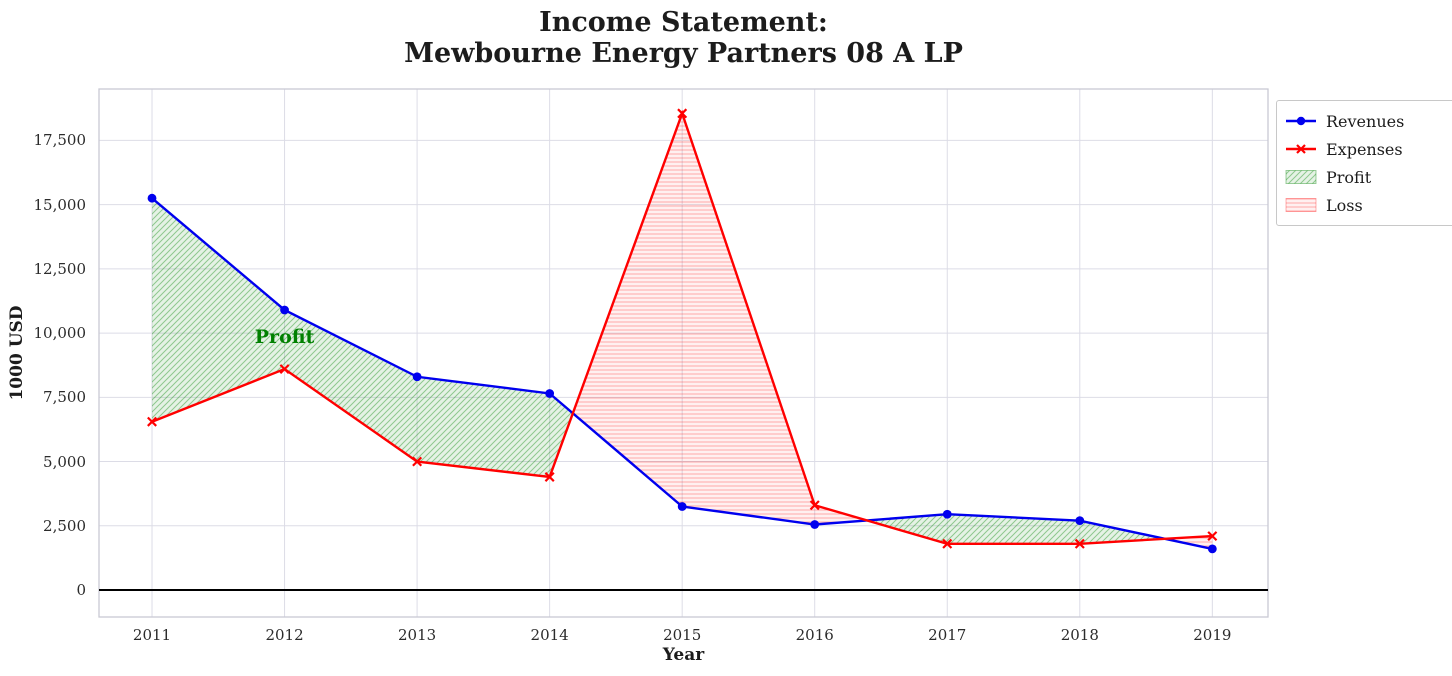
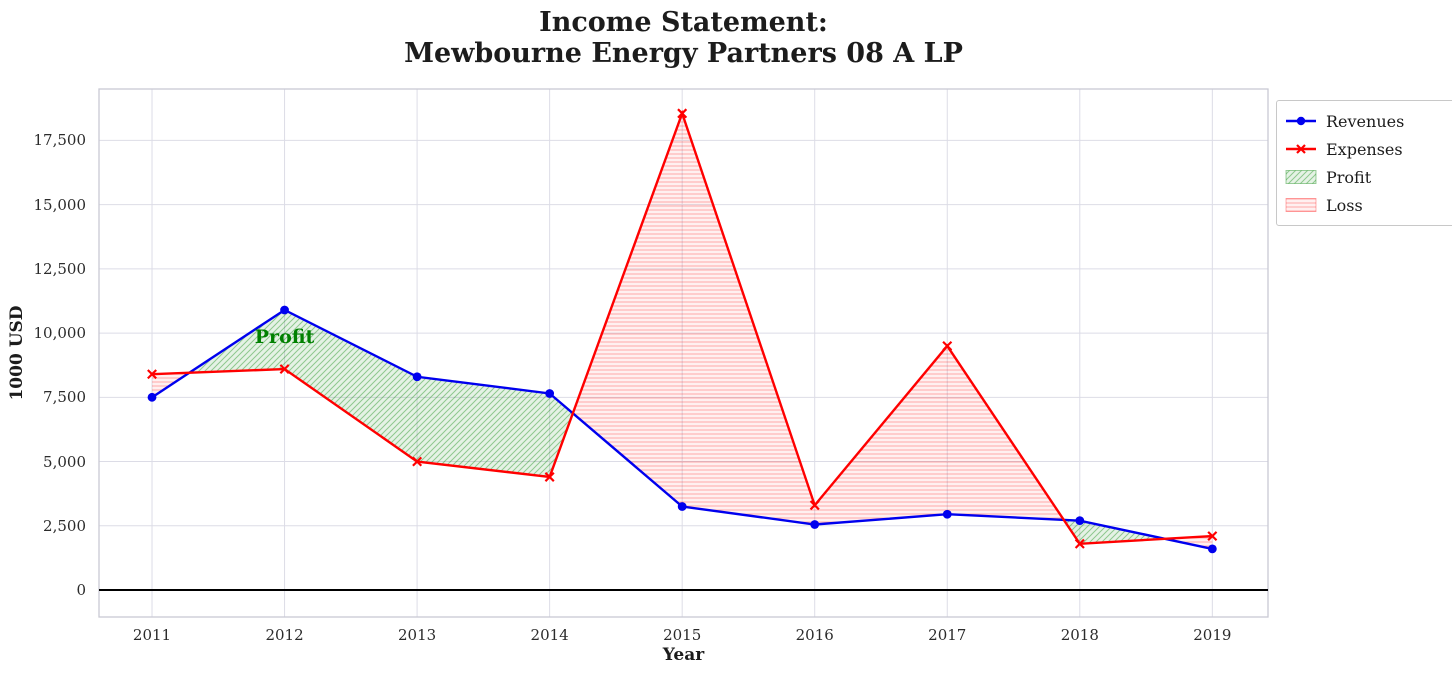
Revenues/2011: 15200 -> 7500
Expenses/2011: 6600 -> 8400
Expenses/2017: 1800 -> 9500
